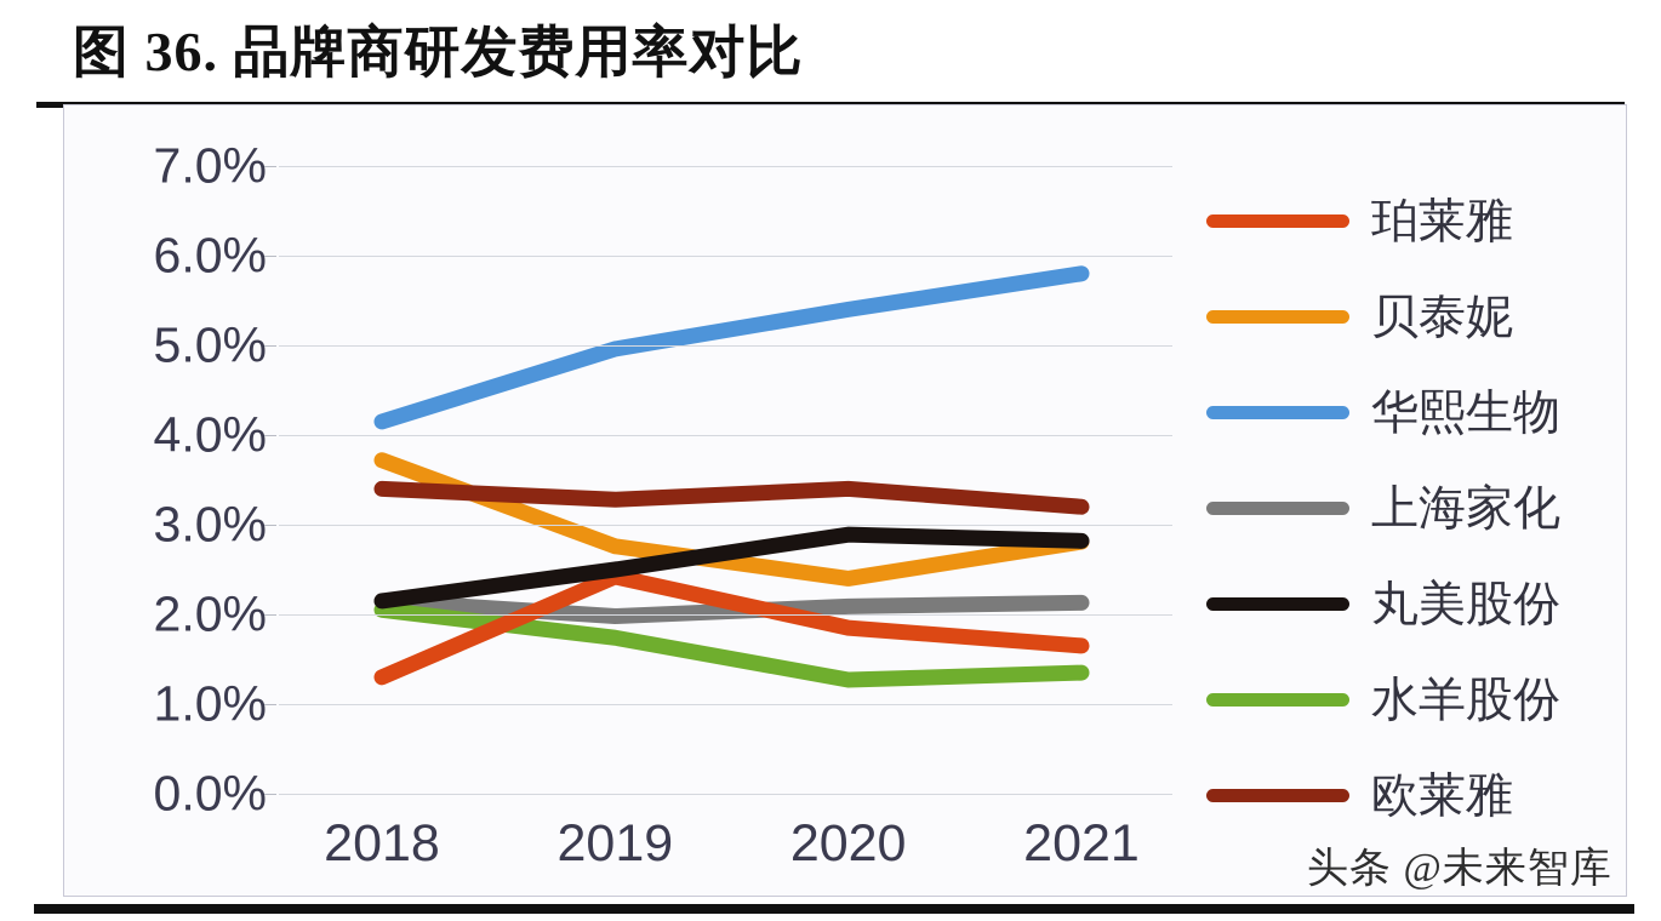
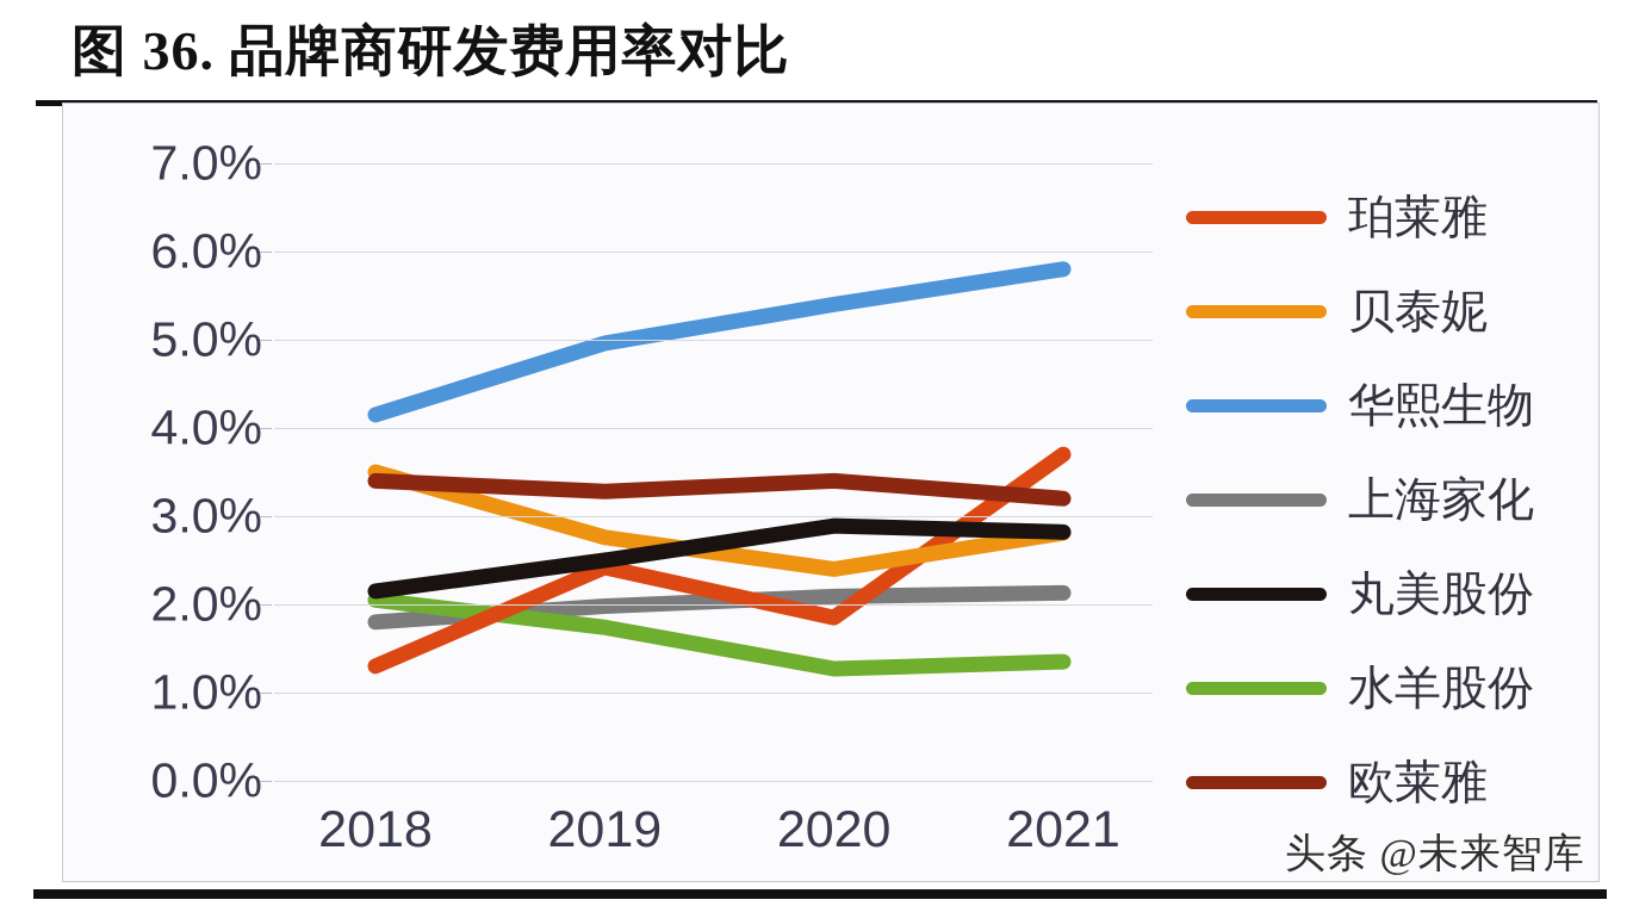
贝泰妮/2018: 3.7% -> 3.5%
上海家化/2018: 2.1% -> 1.8%
珀莱雅/2021: 1.6% -> 3.7%
